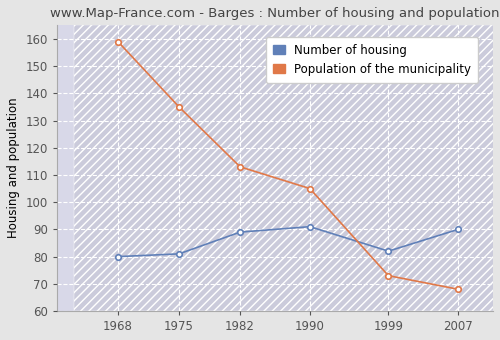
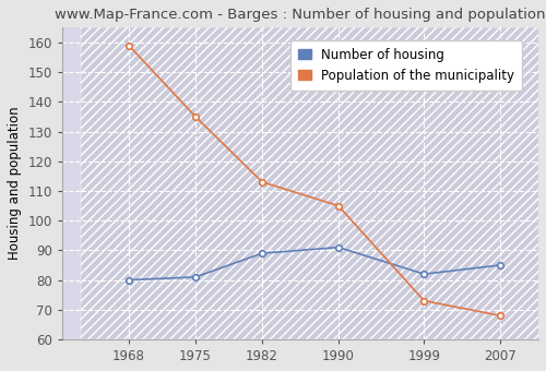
Number of housing/2007: 90 -> 85
